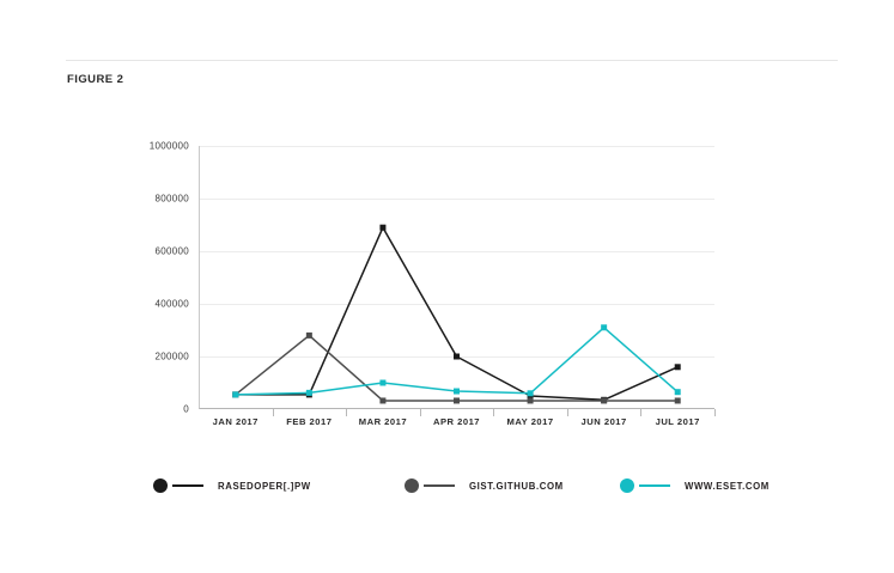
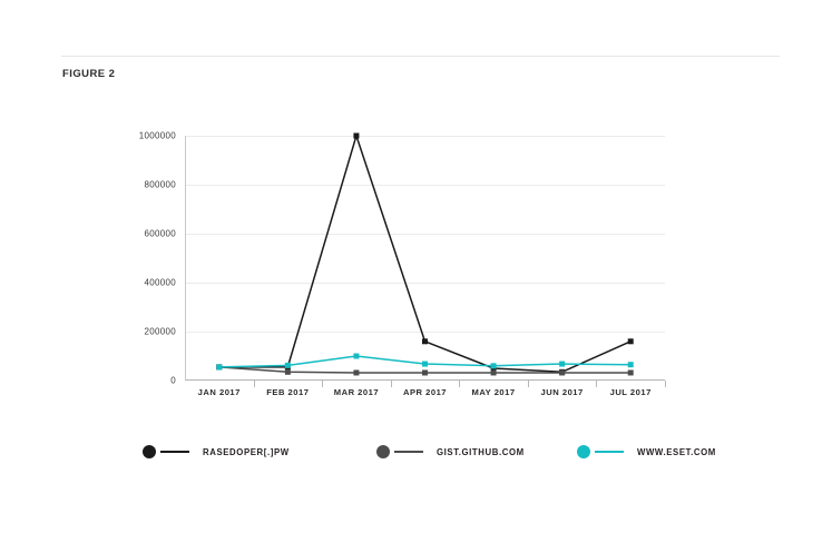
GIST.GITHUB.COM/FEB 2017: 280000 -> 40000
RASEDOPER[.]PW/MAR 2017: 690000 -> 1000000
RASEDOPER[.]PW/APR 2017: 200000 -> 160000
WWW.ESET.COM/JUN 2017: 310000 -> 70000
